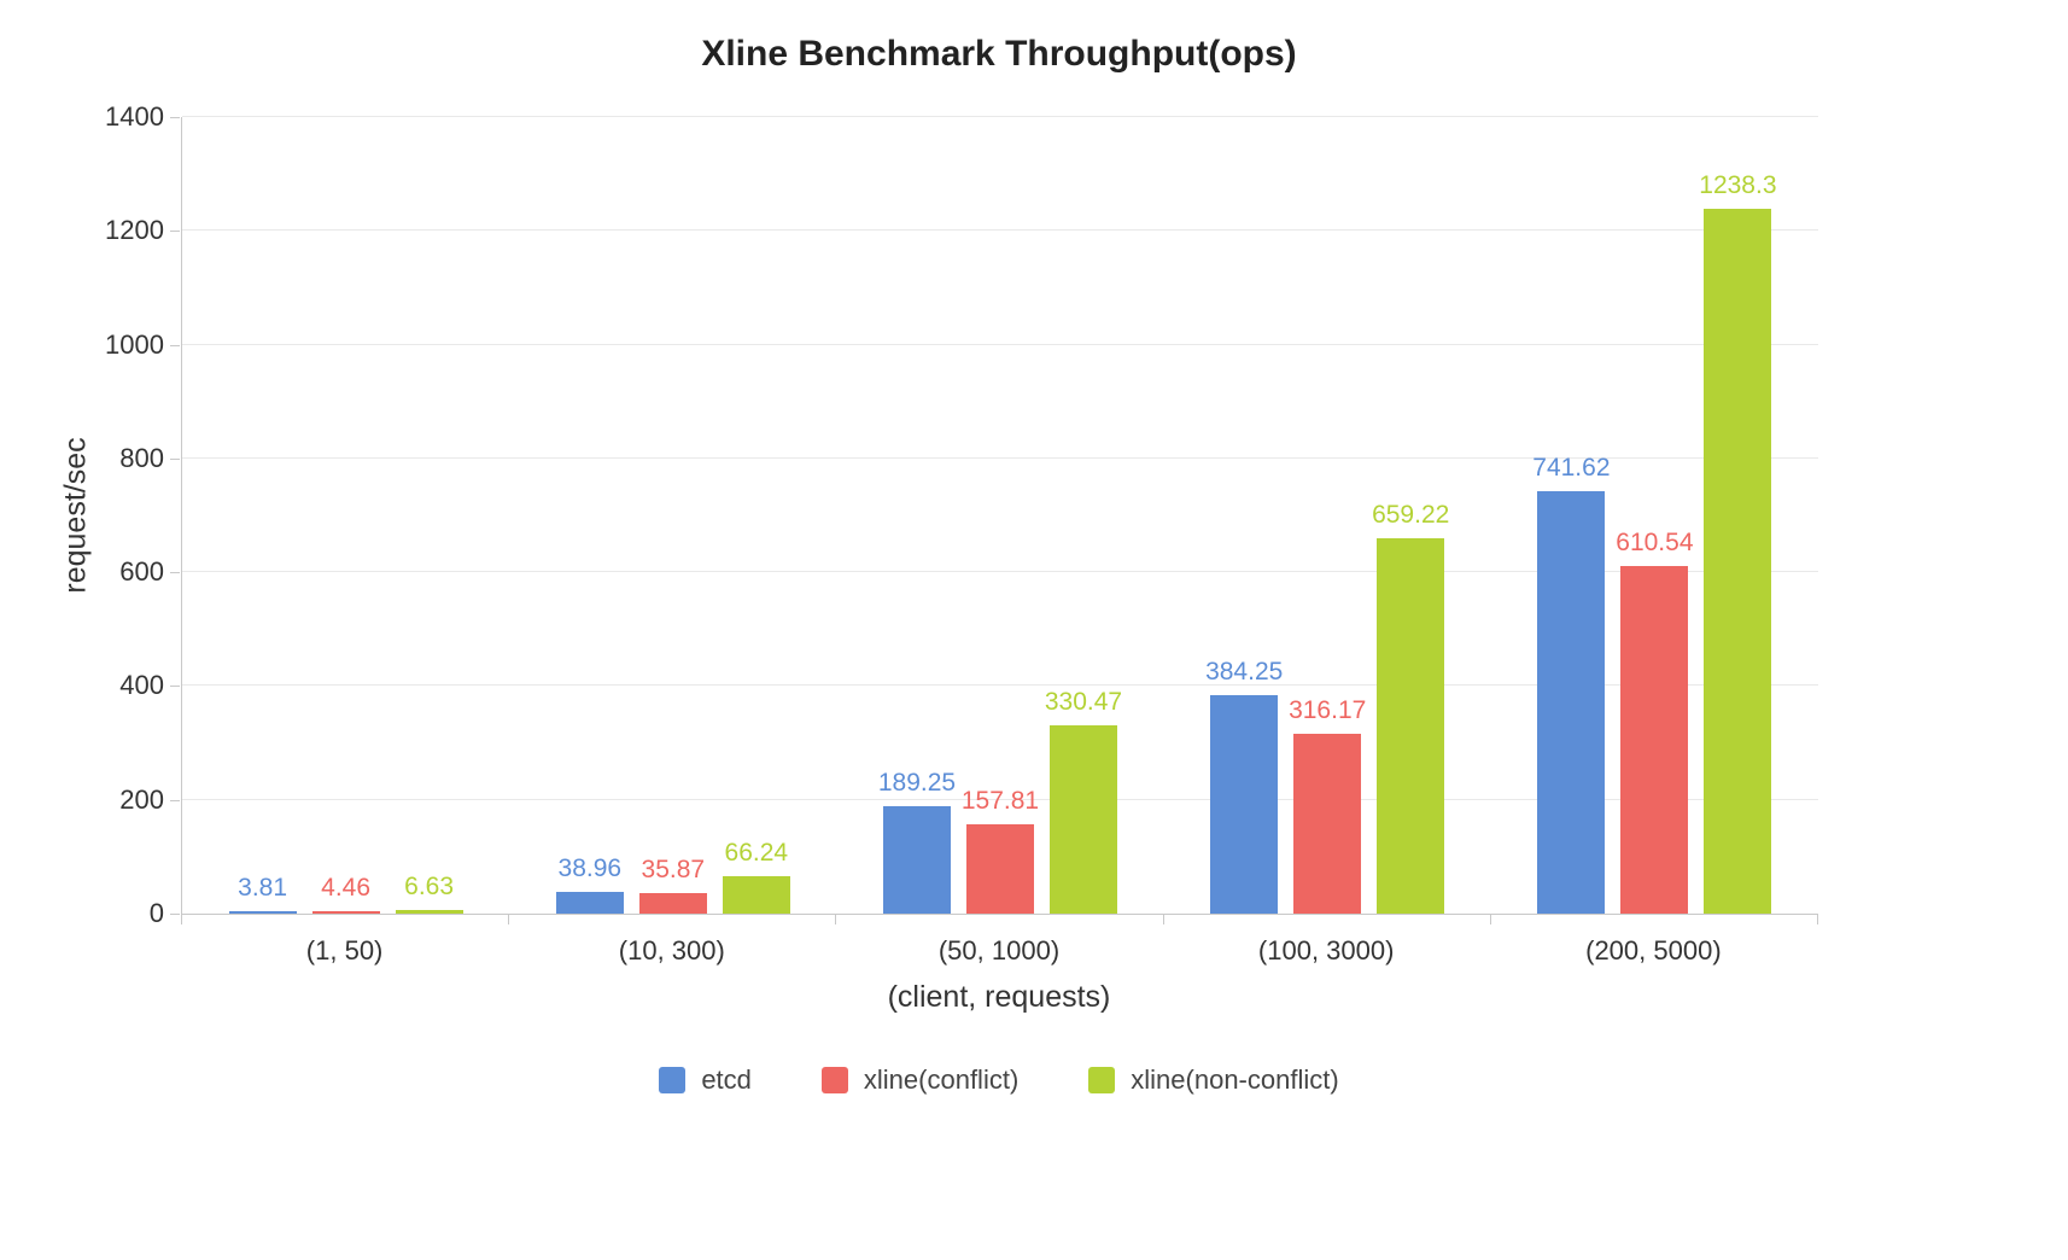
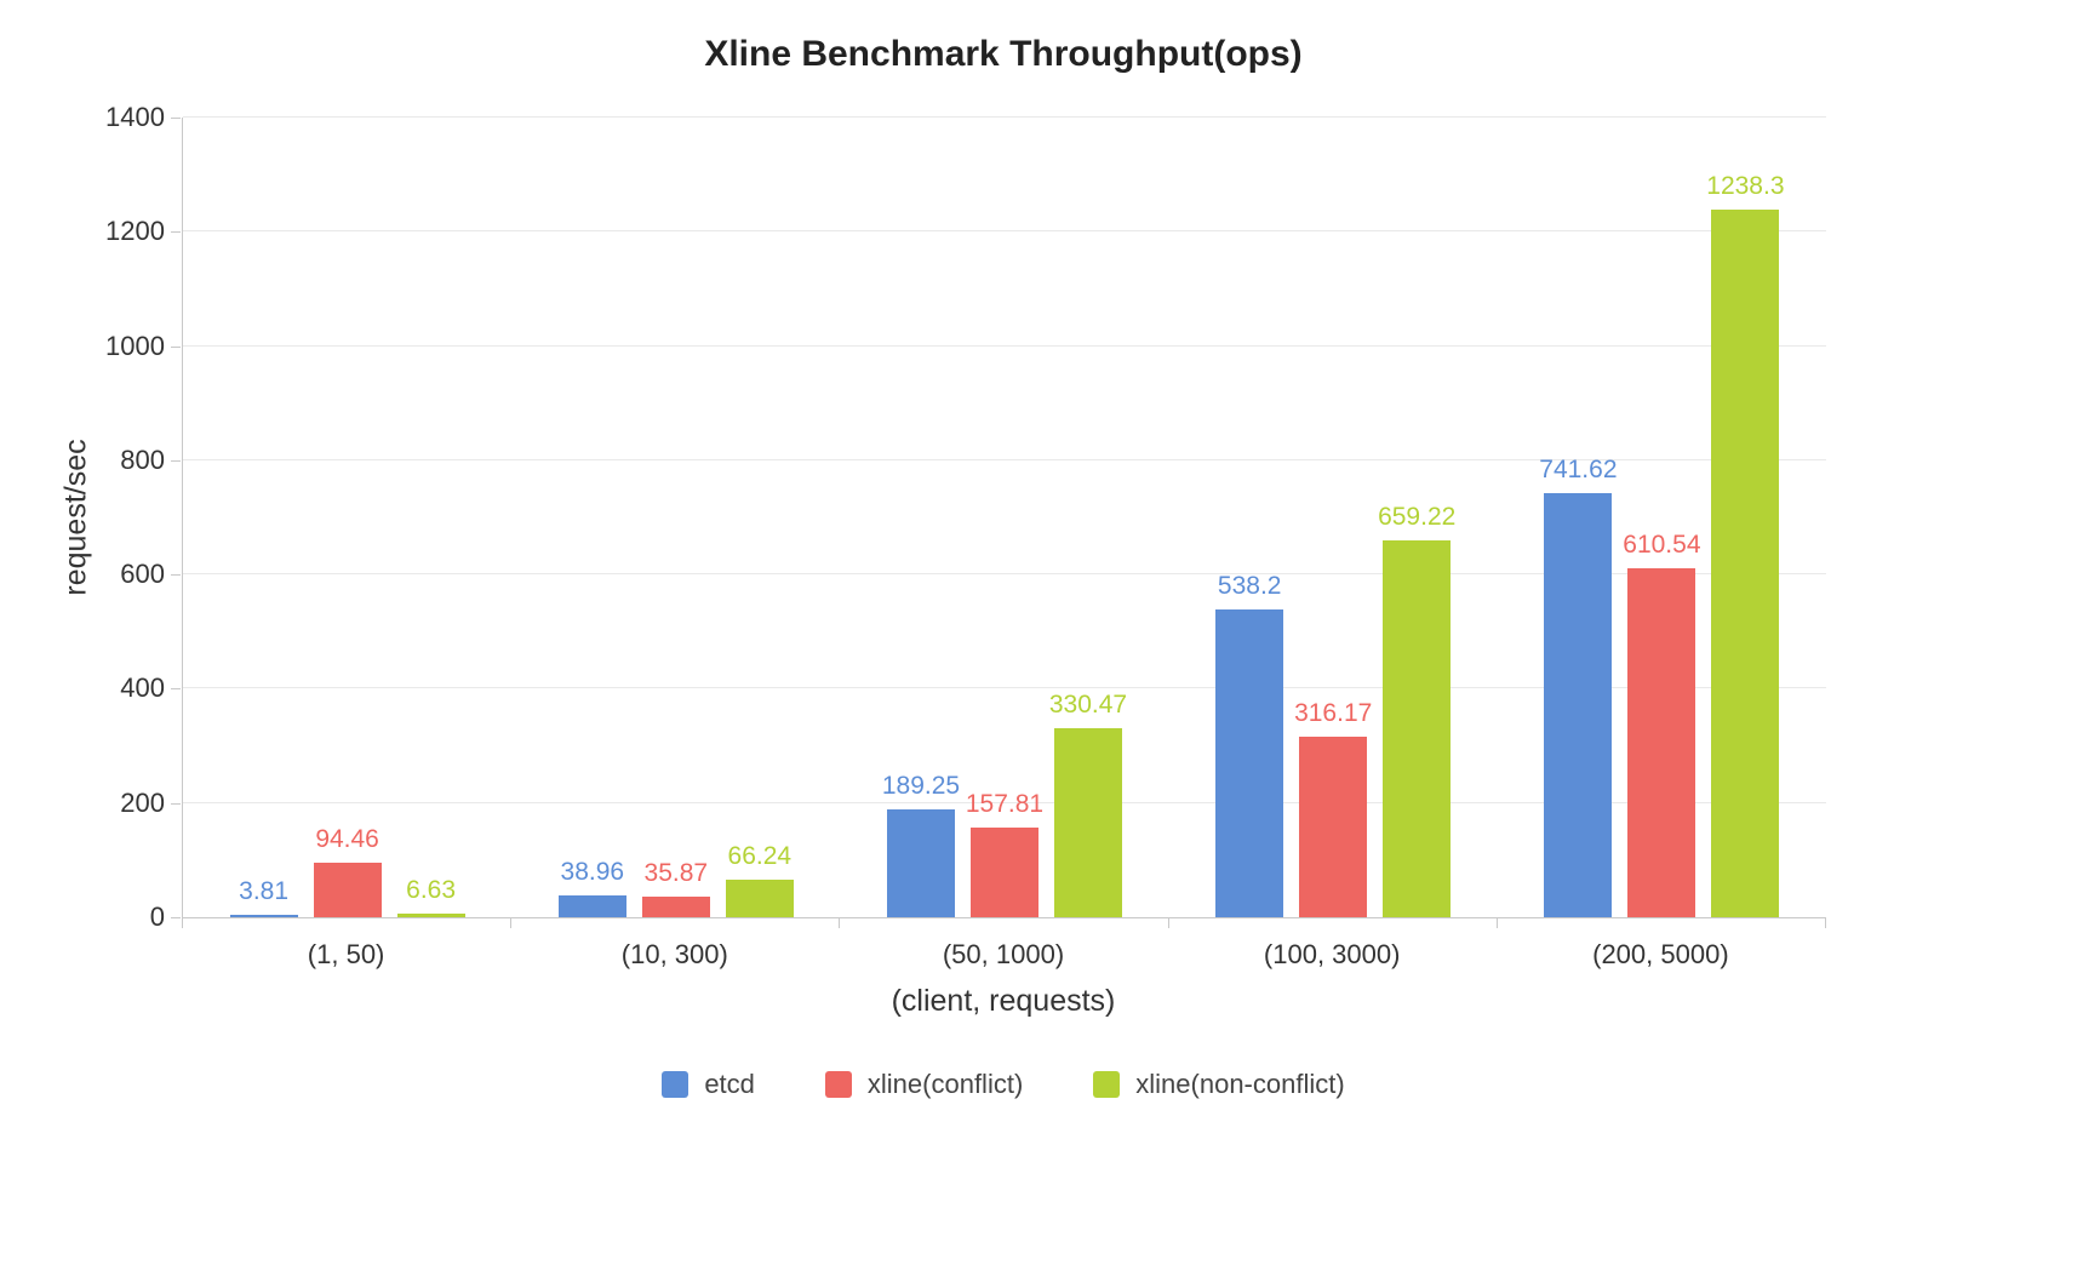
xline(conflict)/(1, 50): 4.46 -> 94.46
etcd/(100, 3000): 384.25 -> 538.2
